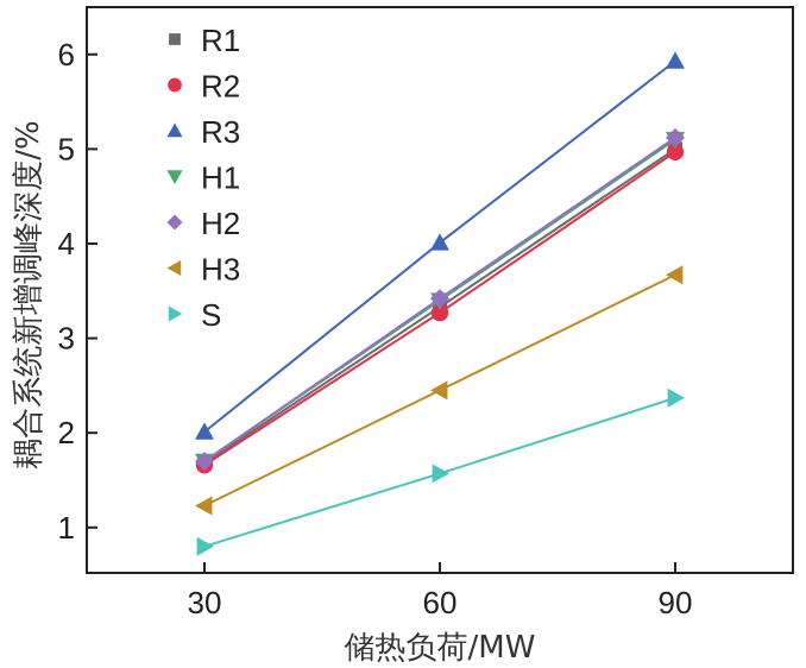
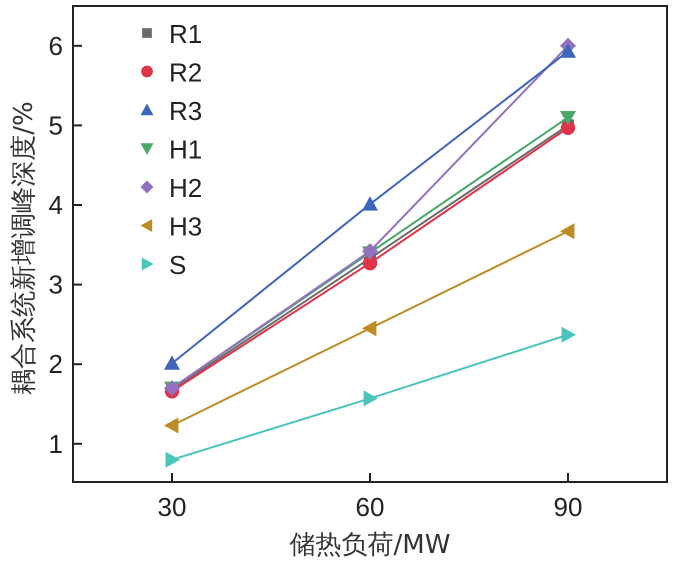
H2/90: 5.1 -> 6.0
